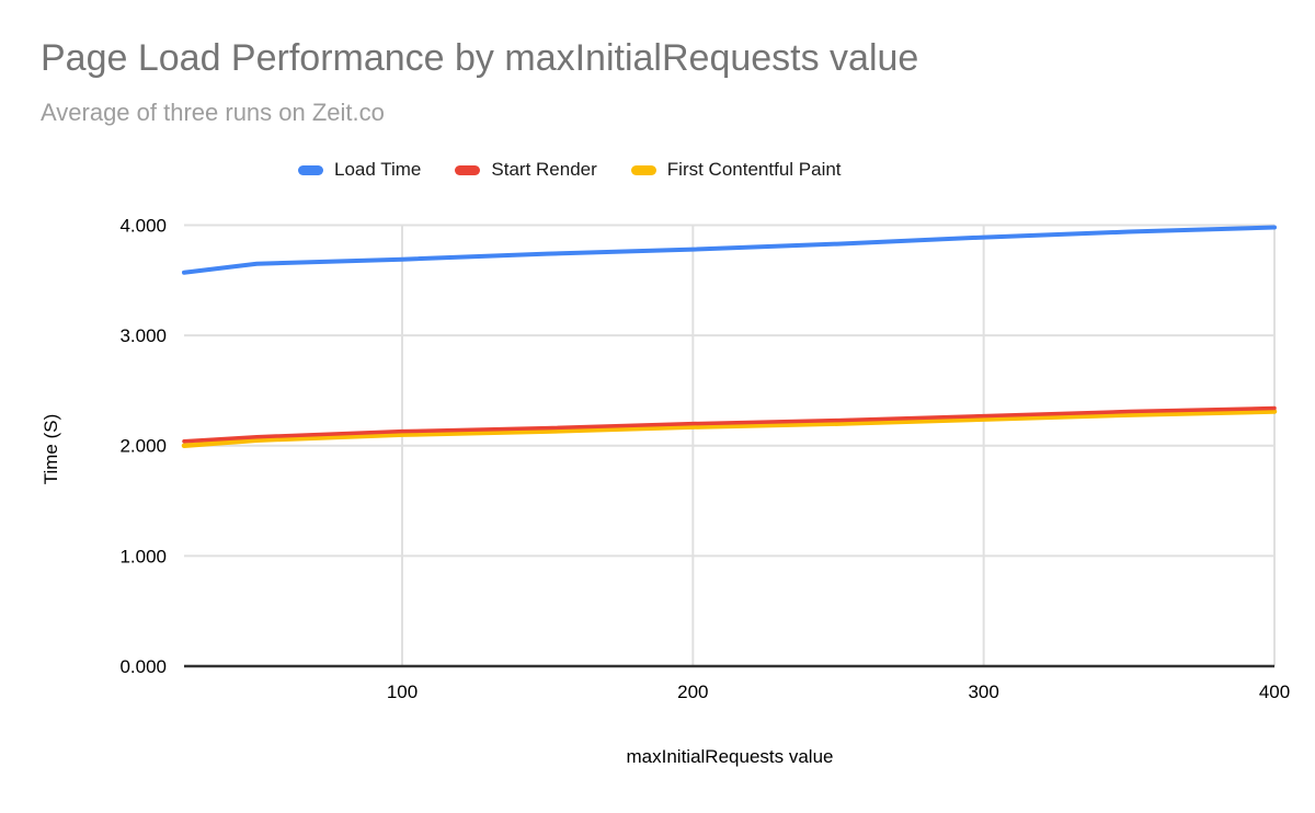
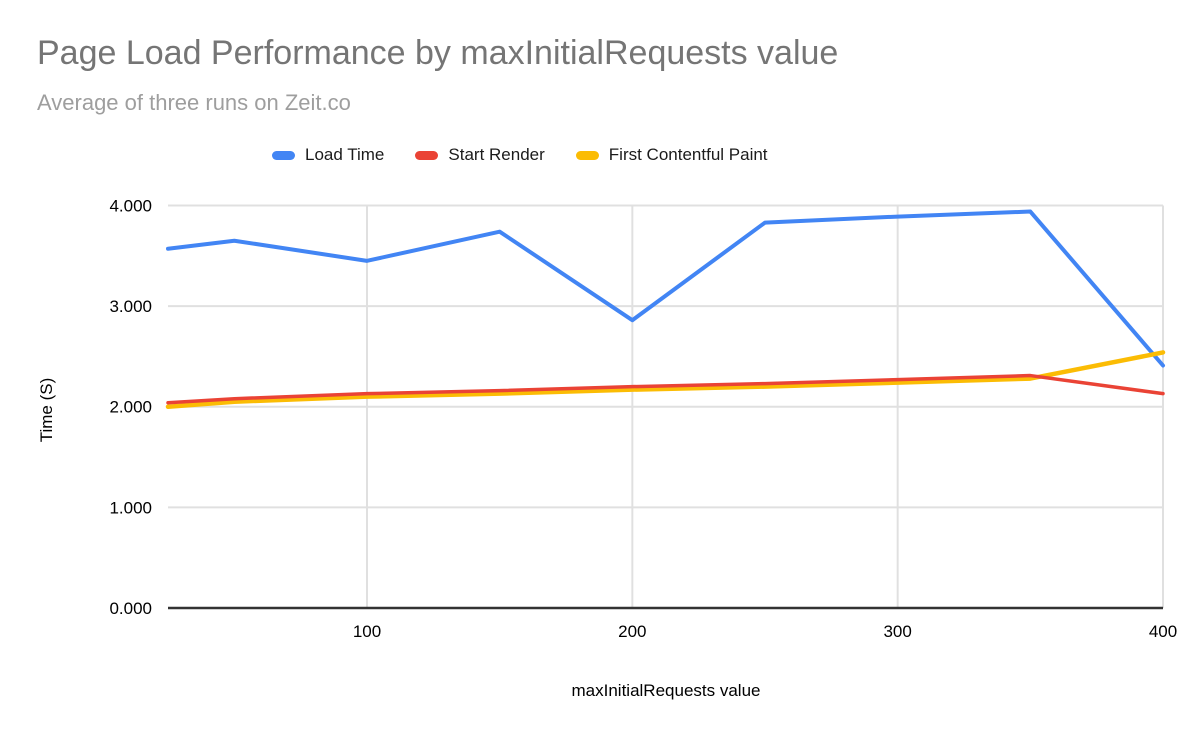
Load Time/100: 3.69 -> 3.45
Load Time/200: 3.78 -> 2.86
Load Time/400: 3.98 -> 2.41
Start Render/400: 2.34 -> 2.13
First Contentful Paint/400: 2.31 -> 2.54
